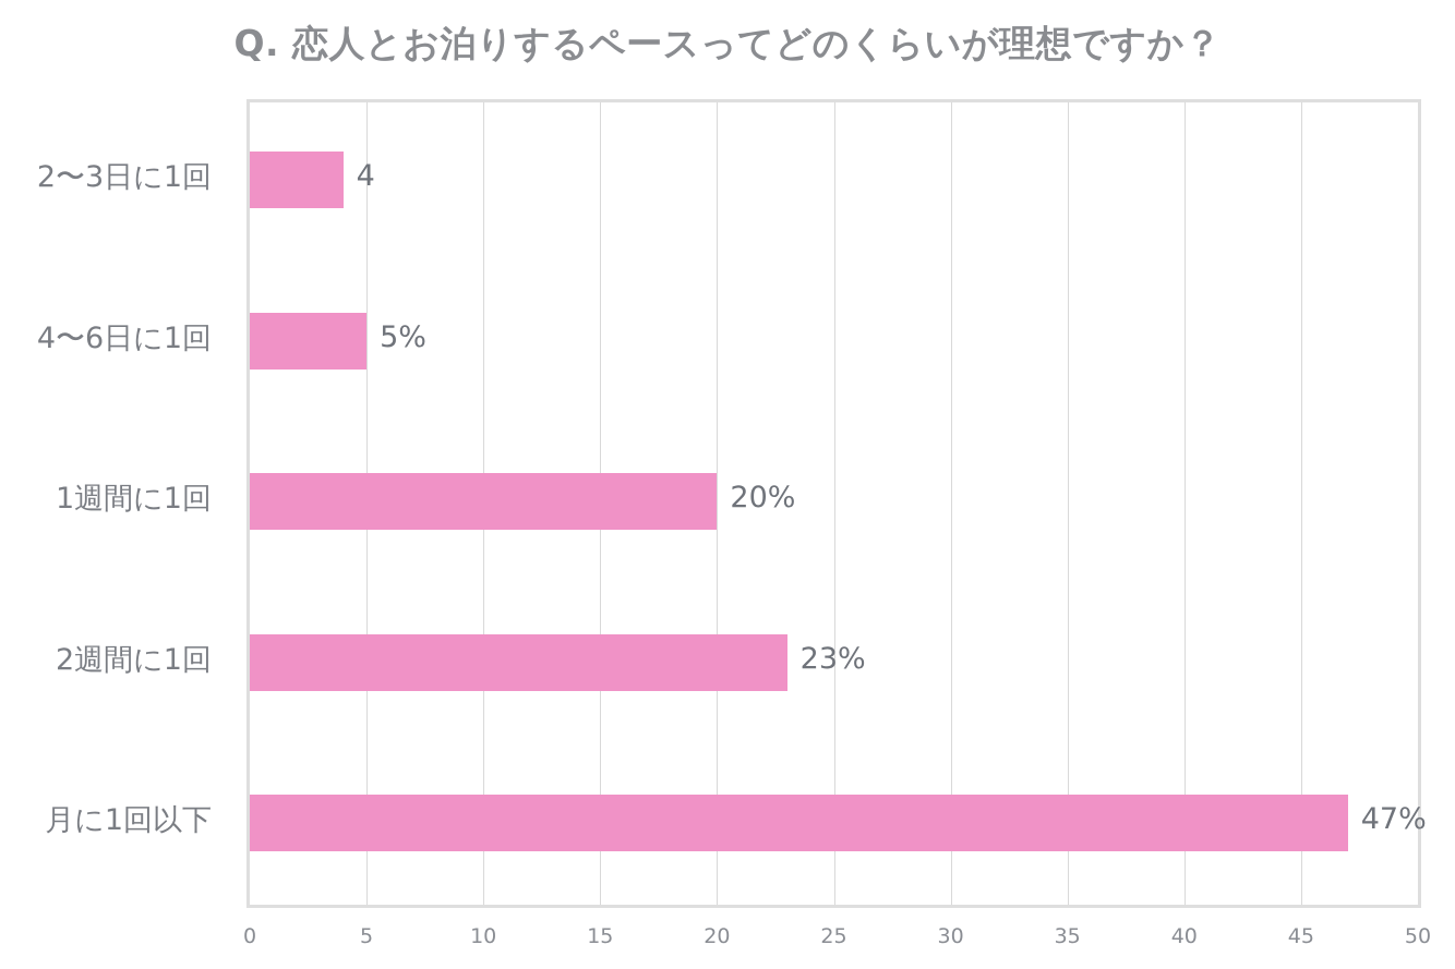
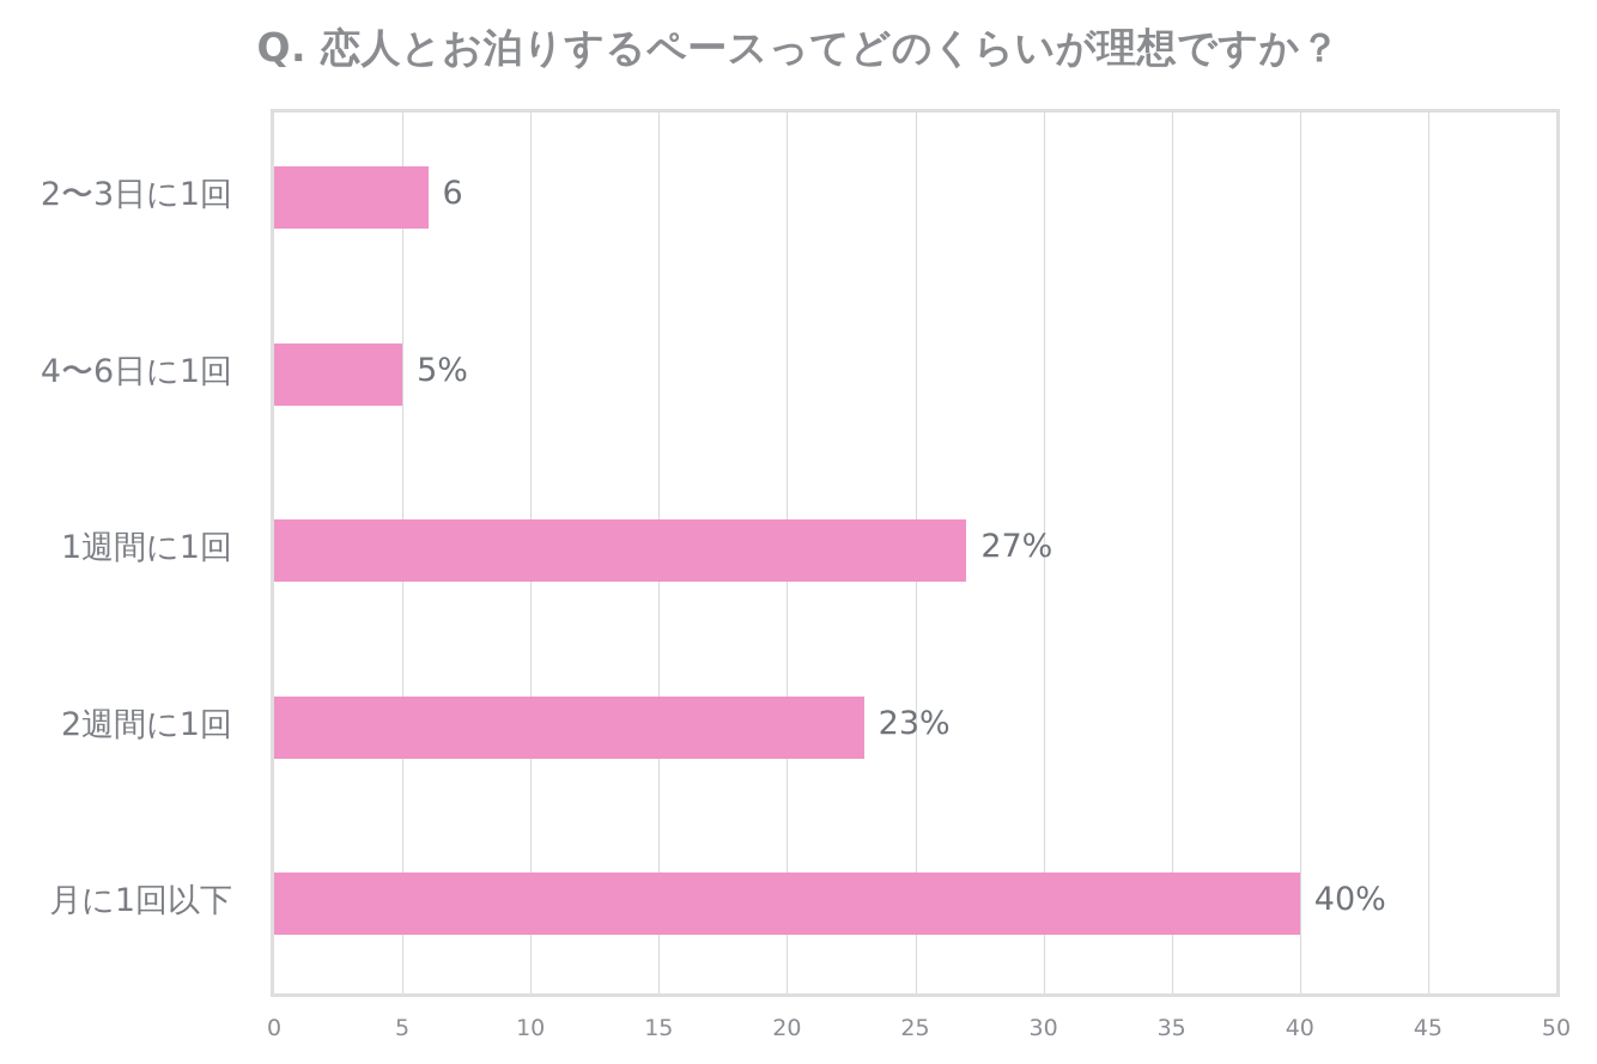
2〜3日に1回: 4 -> 6
1週間に1回: 20% -> 27%
月に1回以下: 47% -> 40%
